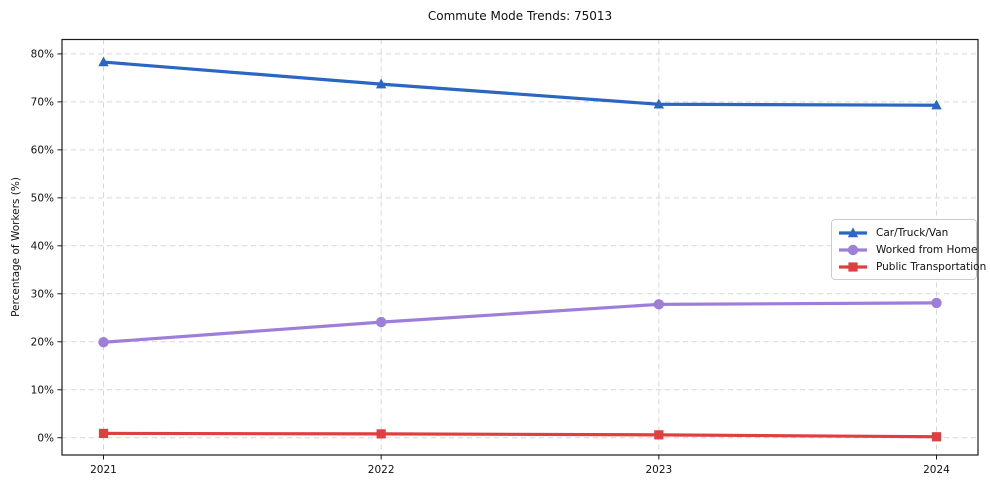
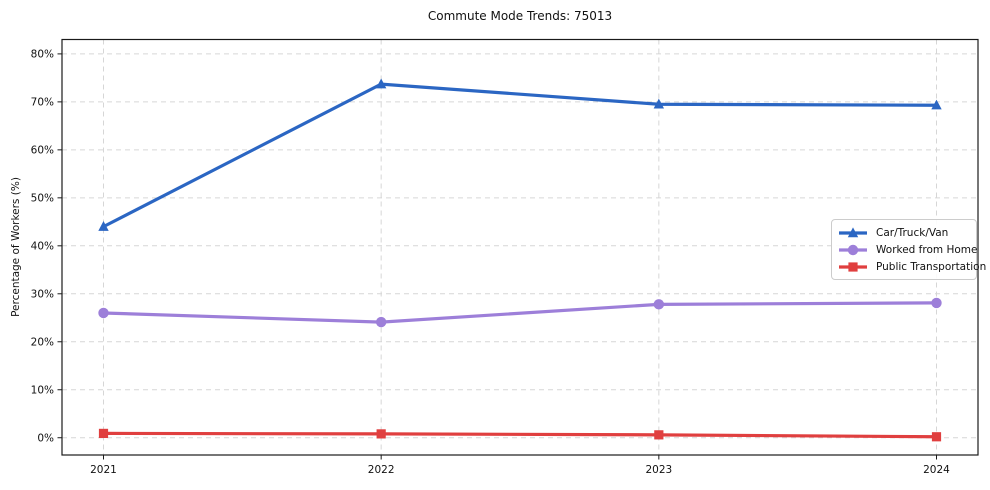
Car/Truck/Van/2021: 78% -> 44%
Worked from Home/2021: 20% -> 26%
